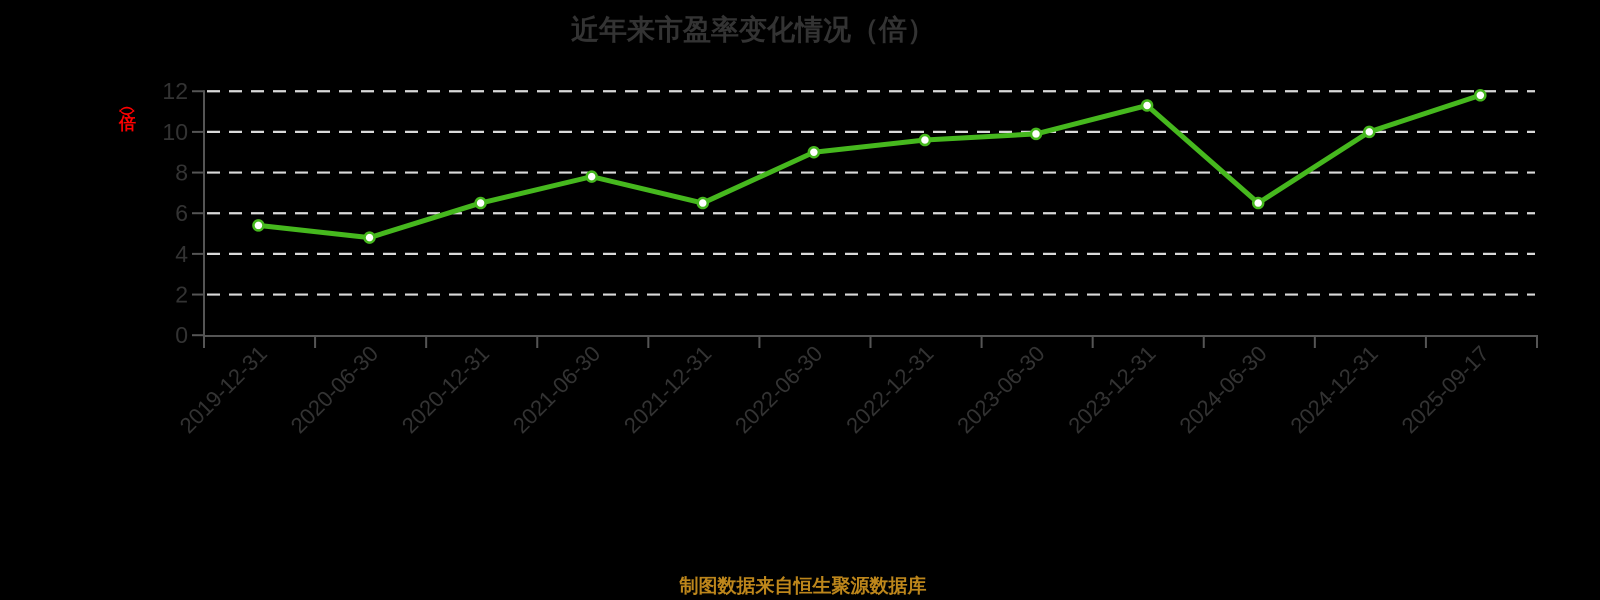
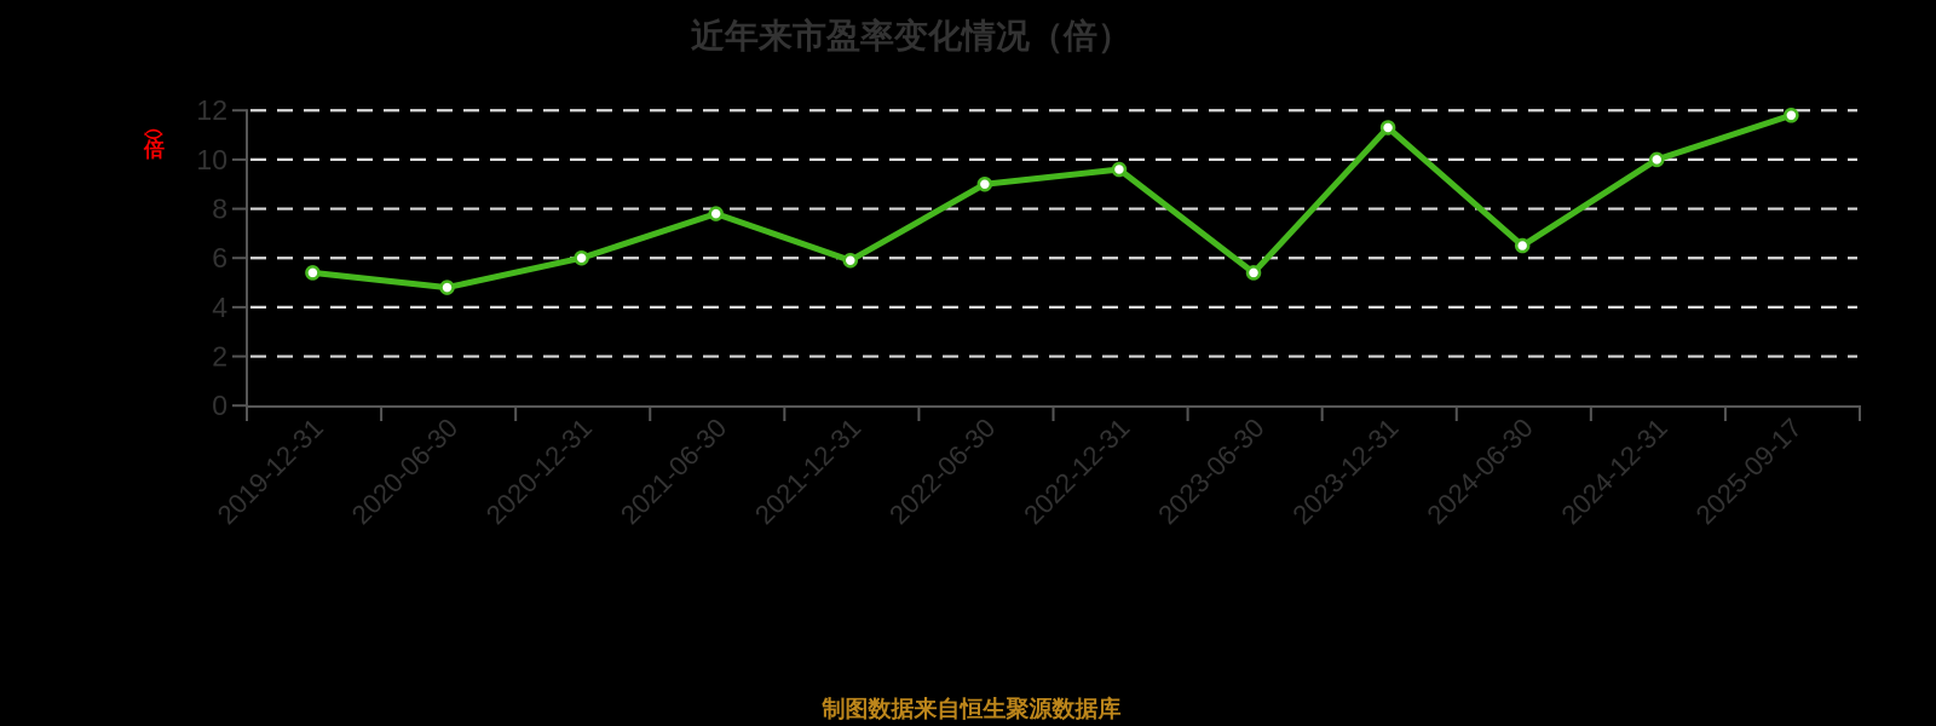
2020-12-31: 6.5 -> 6.0
2021-12-31: 6.5 -> 5.9
2023-06-30: 9.9 -> 5.4
